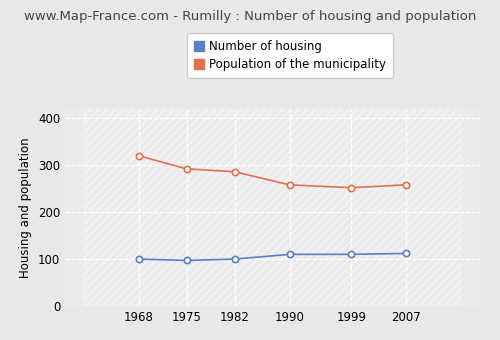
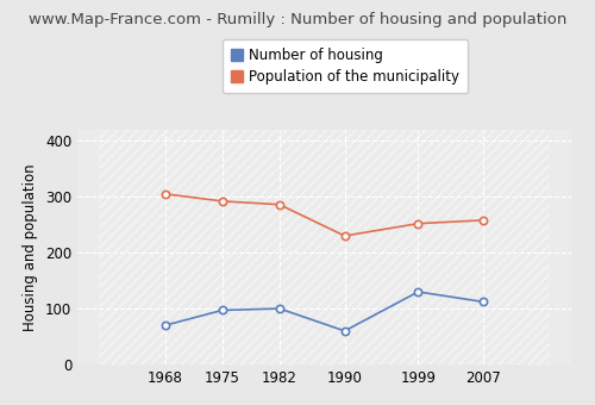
Number of housing/1968: 100 -> 70
Population of the municipality/1968: 320 -> 305
Number of housing/1990: 110 -> 60
Population of the municipality/1990: 258 -> 230
Number of housing/1999: 110 -> 130
